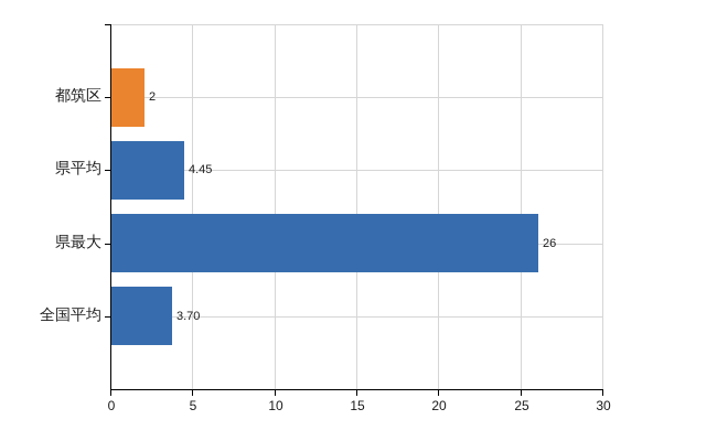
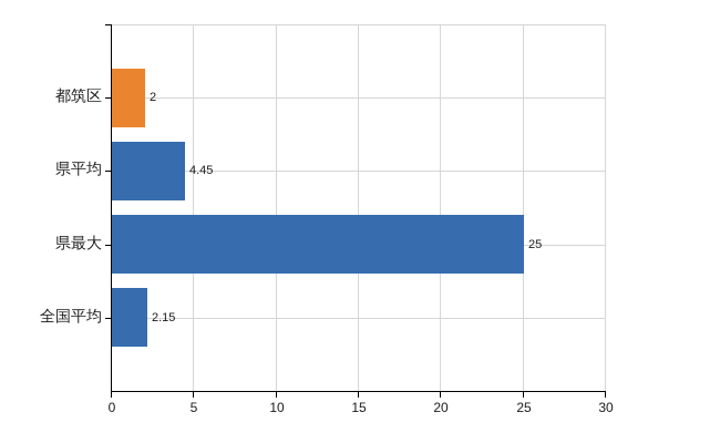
県最大: 26 -> 25
全国平均: 3.70 -> 2.15
